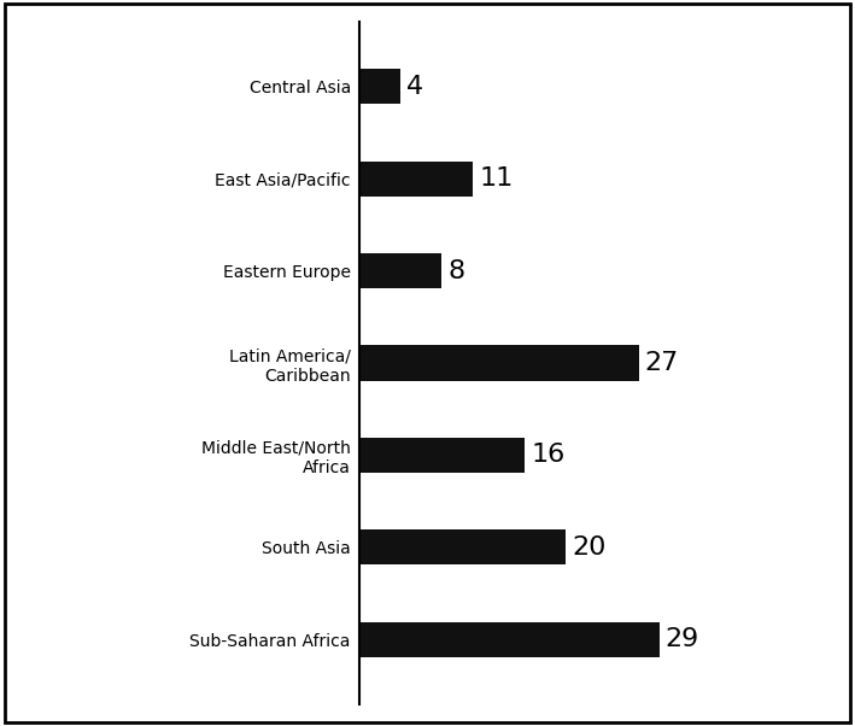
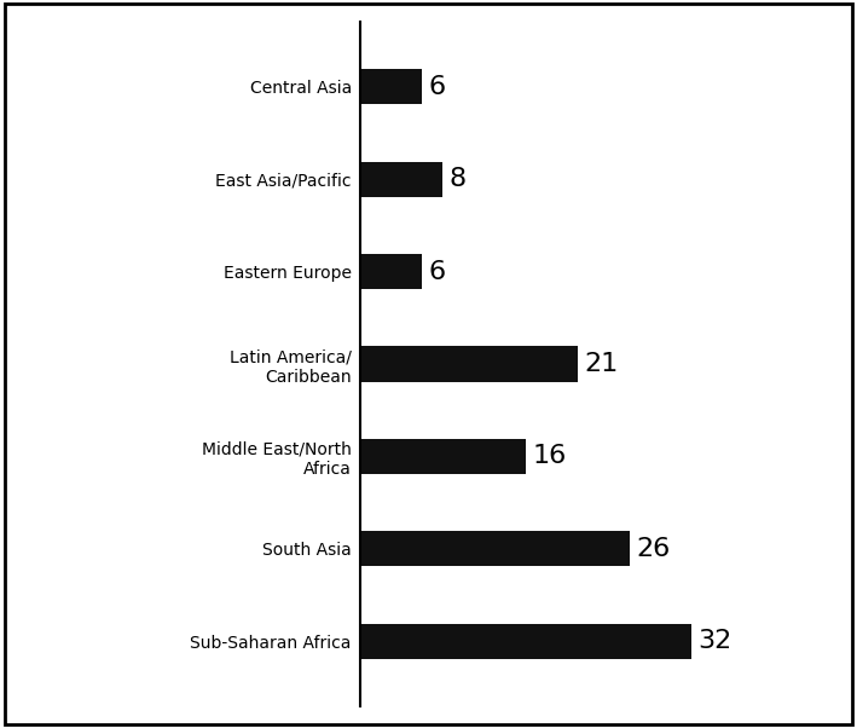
Central Asia: 4 -> 6
East Asia/Pacific: 11 -> 8
Eastern Europe: 8 -> 6
Latin America/ Caribbean: 27 -> 21
South Asia: 20 -> 26
Sub-Saharan Africa: 29 -> 32
